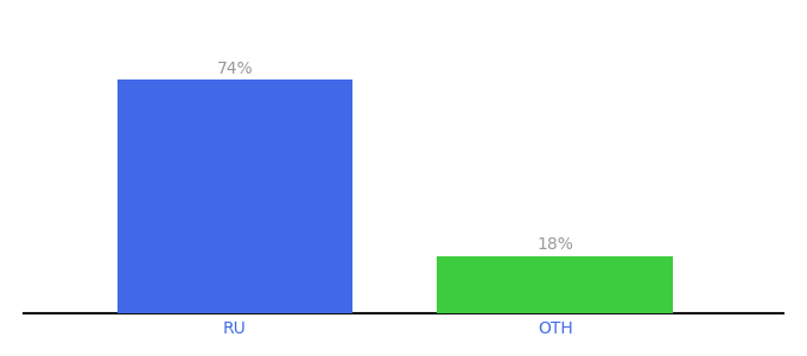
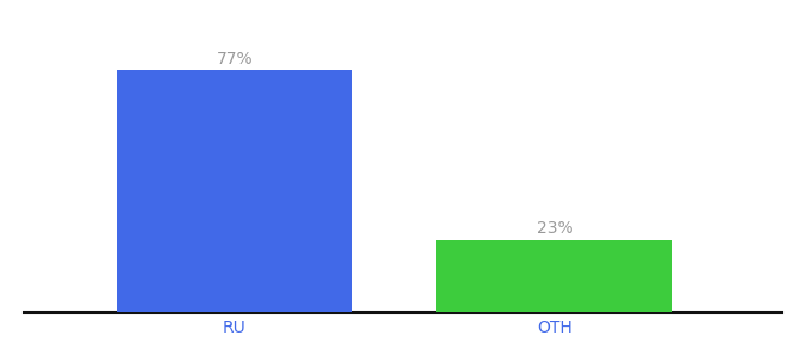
RU: 74% -> 77%
OTH: 18% -> 23%
